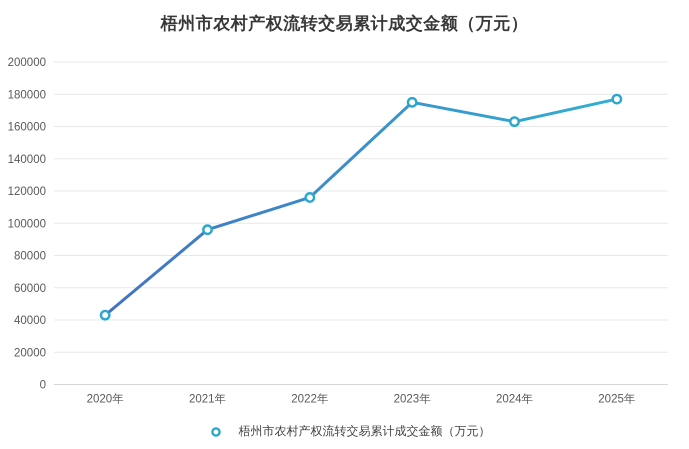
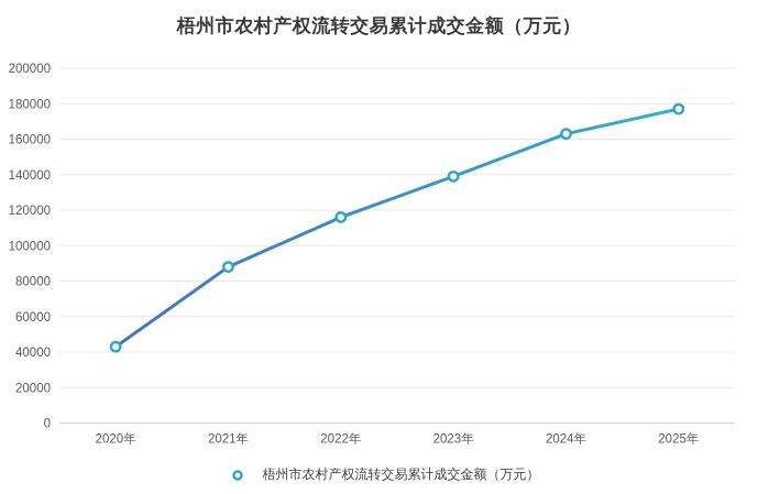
2021年: 96000 -> 88000
2023年: 175000 -> 139000
